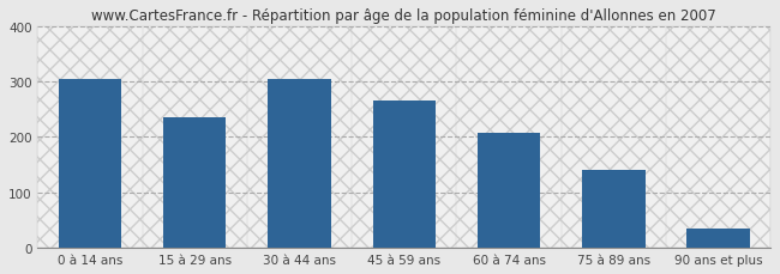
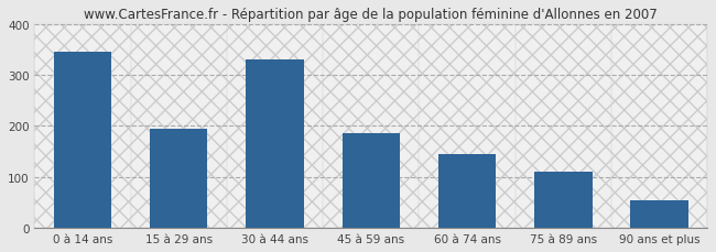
0 à 14 ans: 305 -> 345
15 à 29 ans: 235 -> 195
30 à 44 ans: 305 -> 330
45 à 59 ans: 265 -> 185
60 à 74 ans: 207 -> 145
75 à 89 ans: 140 -> 110
90 ans et plus: 35 -> 55
